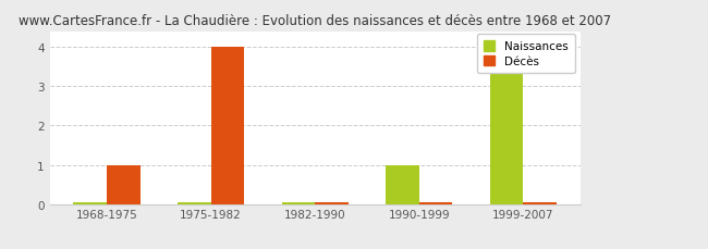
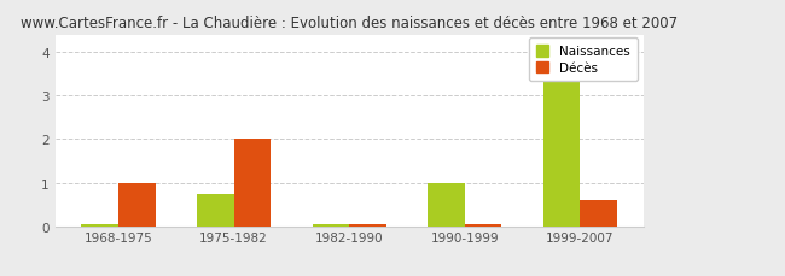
Naissances/1975-1982: 0.04 -> 0.75
Décès/1975-1982: 4.00 -> 2.00
Décès/1999-2007: 0.04 -> 0.60
